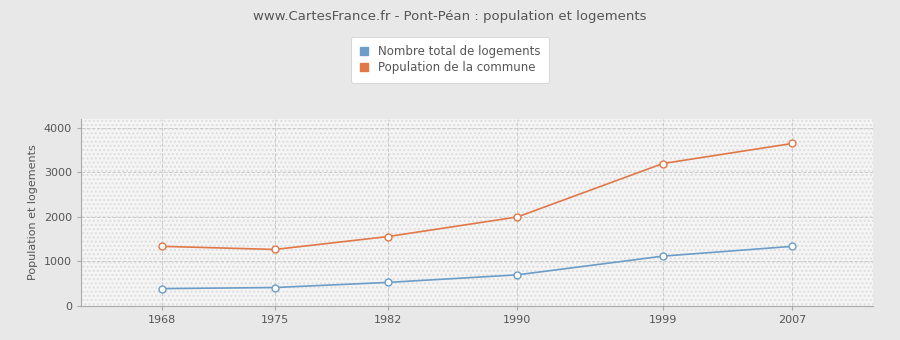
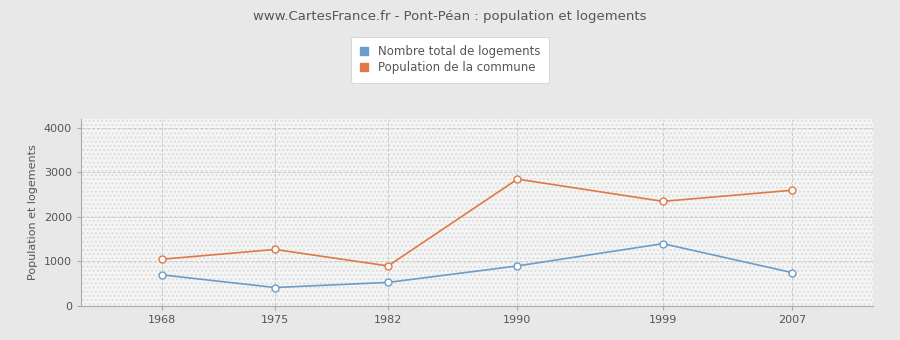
Nombre total de logements/1968: 390 -> 700
Population de la commune/1968: 1340 -> 1050
Population de la commune/1982: 1560 -> 900
Nombre total de logements/1990: 700 -> 900
Population de la commune/1990: 2000 -> 2850
Nombre total de logements/1999: 1120 -> 1400
Population de la commune/1999: 3200 -> 2350
Nombre total de logements/2007: 1340 -> 750
Population de la commune/2007: 3650 -> 2600
